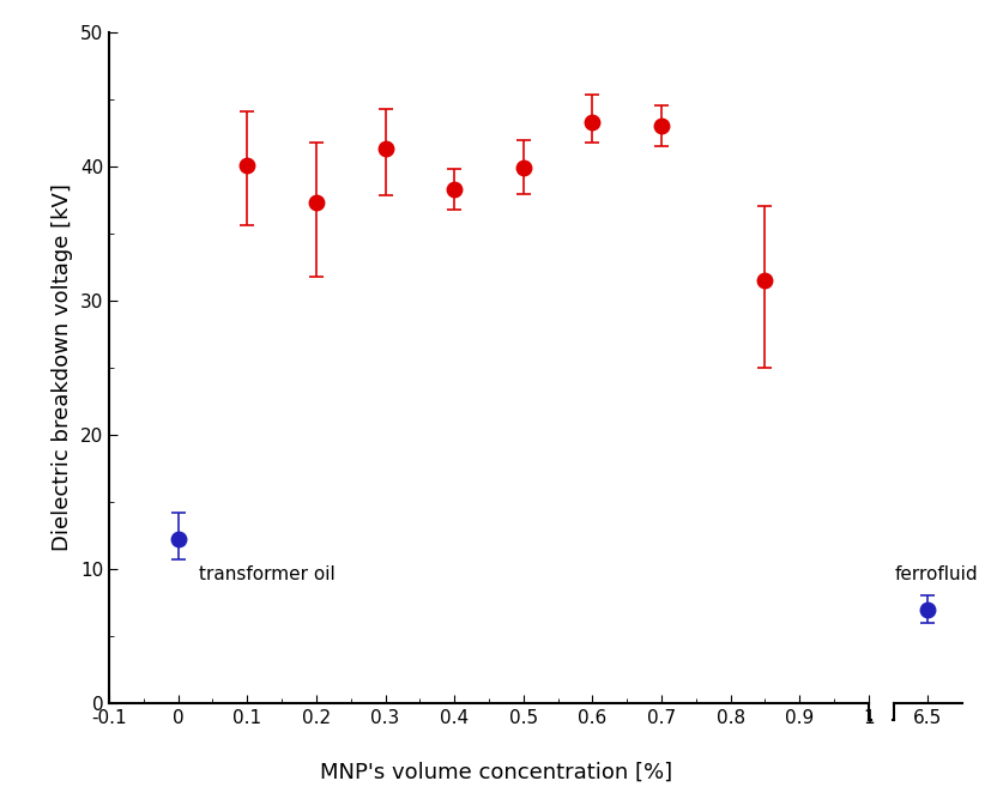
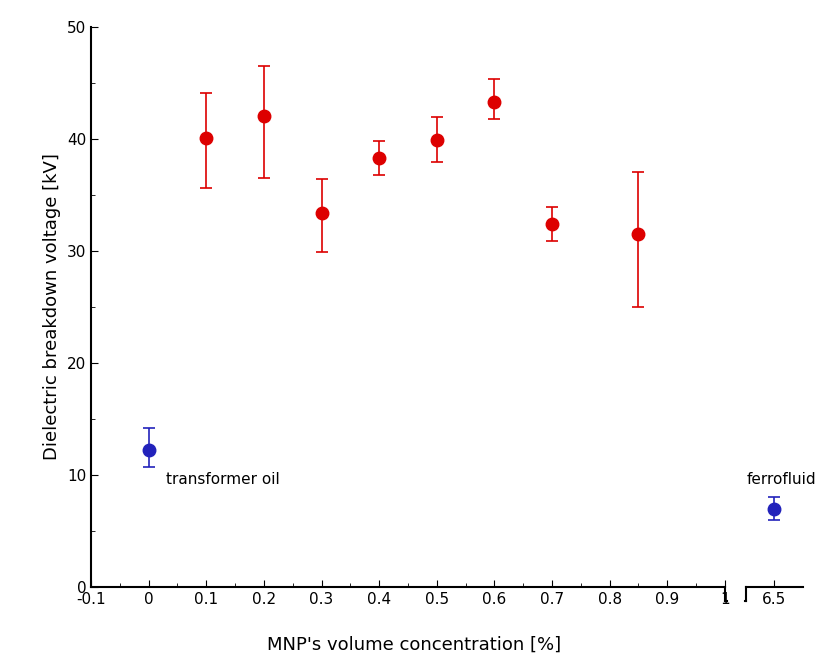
0.2: 37.3 -> 42.0
0.3: 41.3 -> 33.4
0.7: 43.0 -> 32.4
